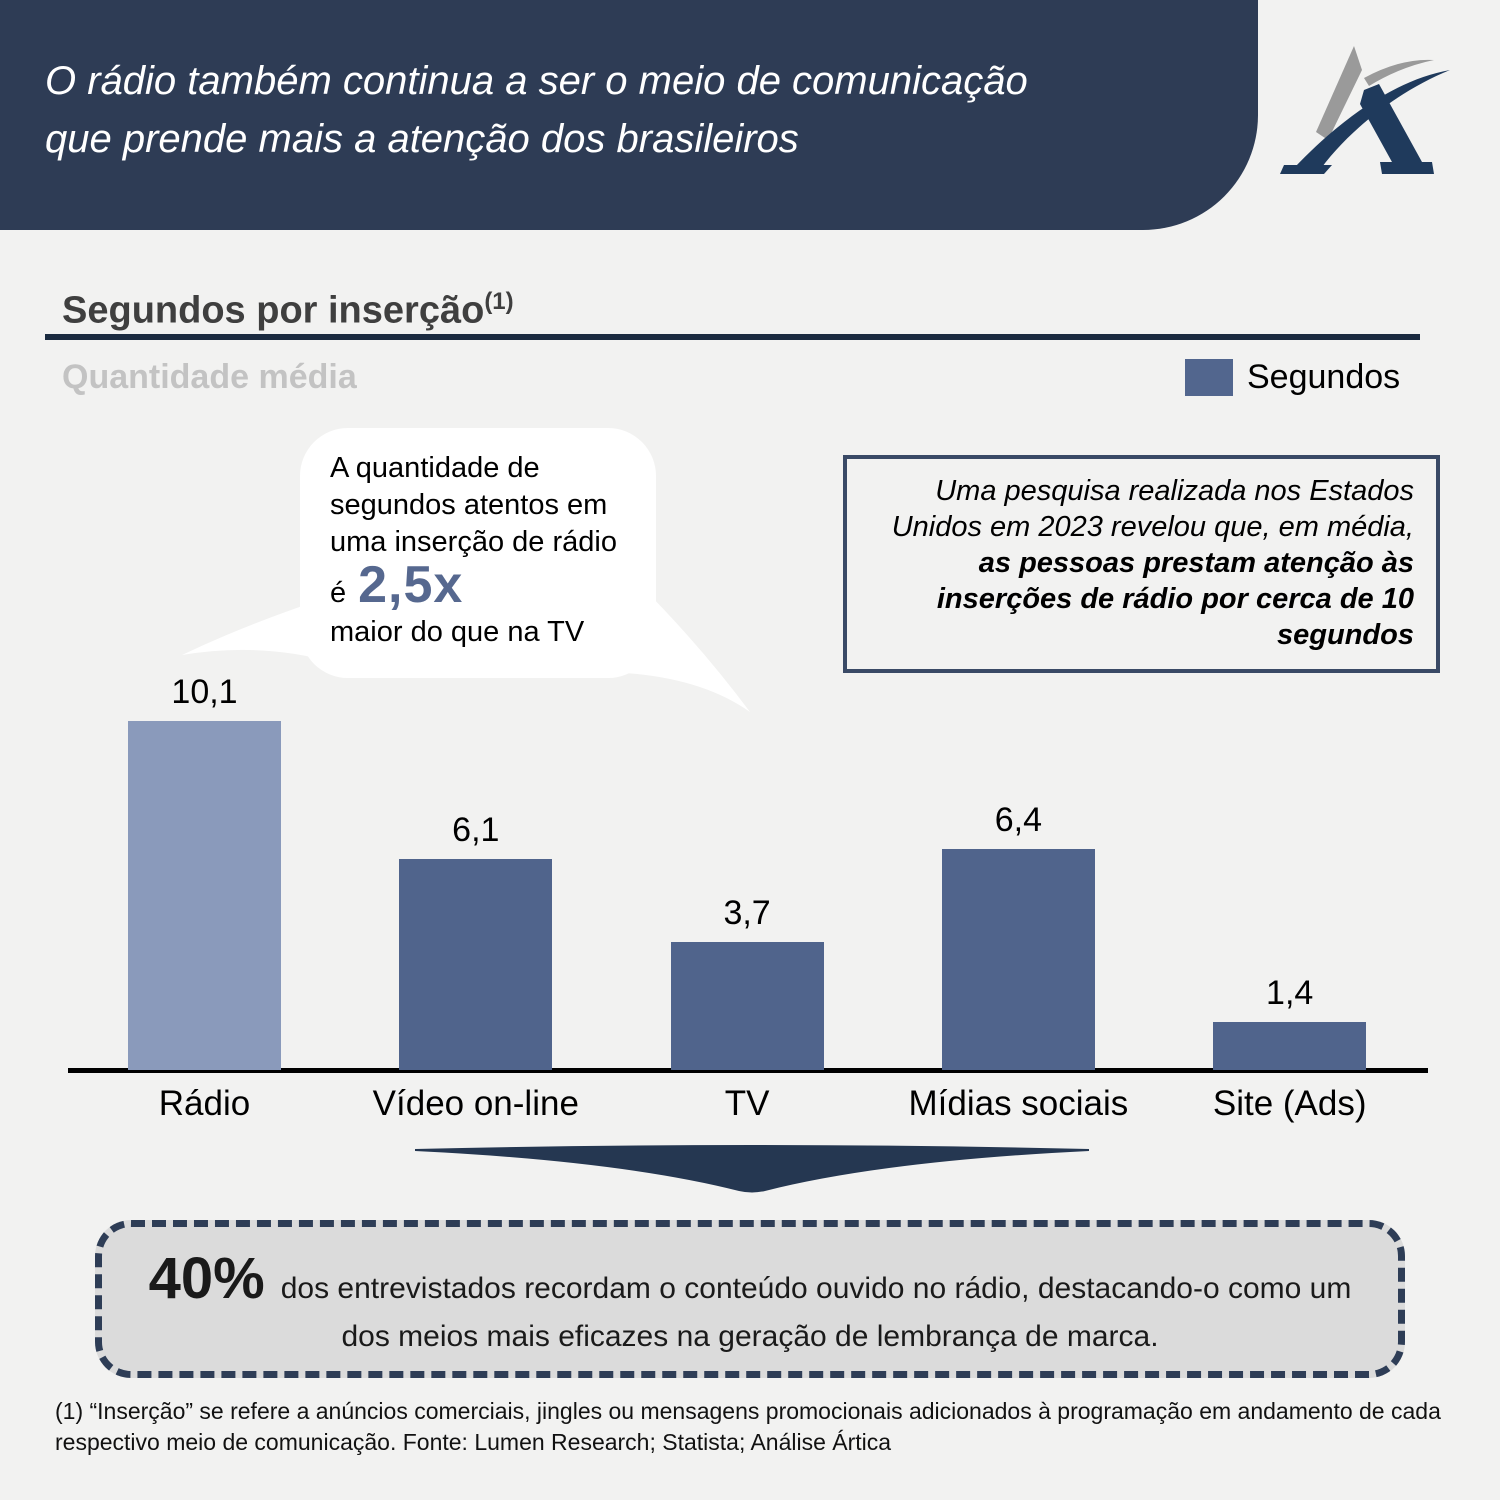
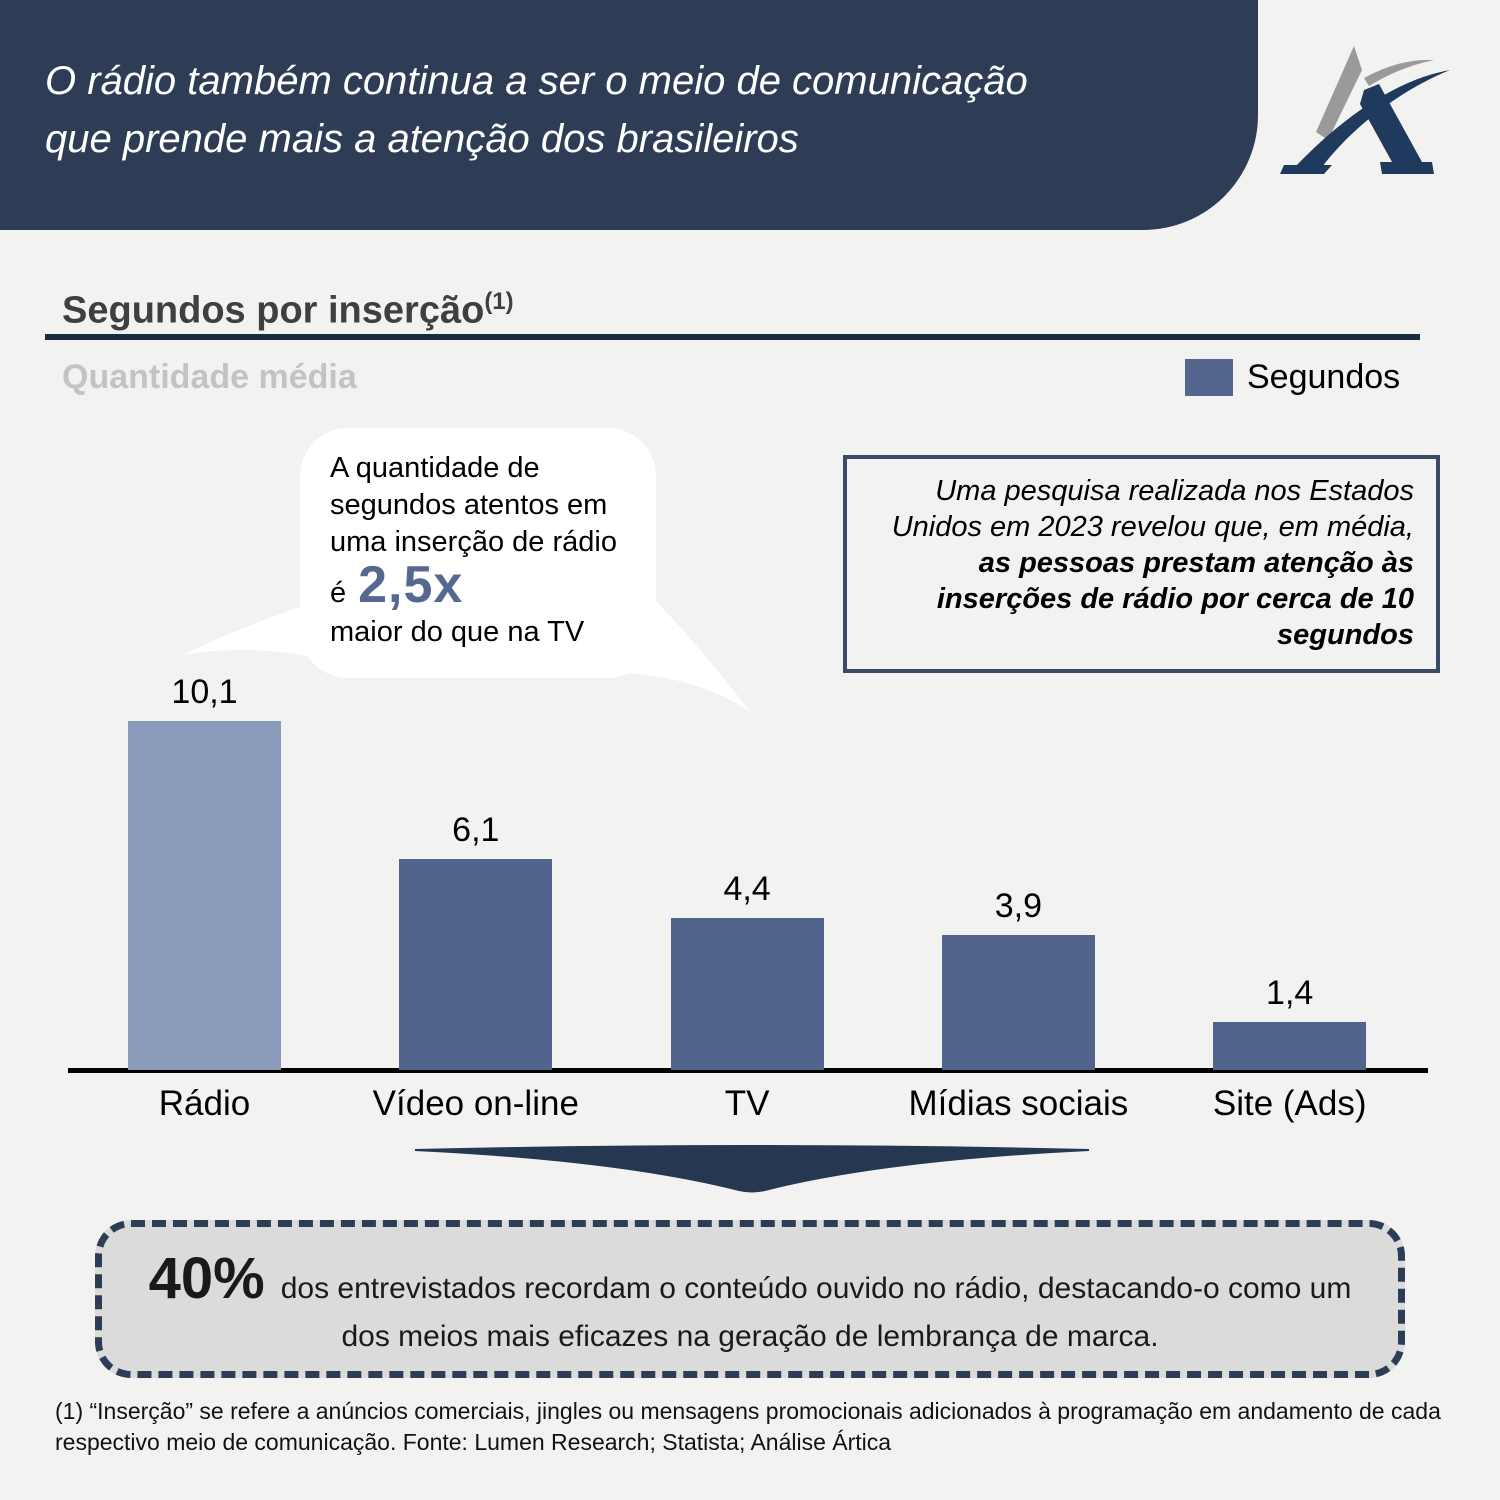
TV: 3,7 -> 4,4
Mídias sociais: 6,4 -> 3,9
